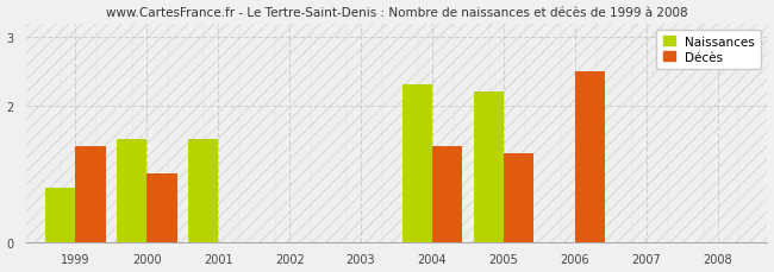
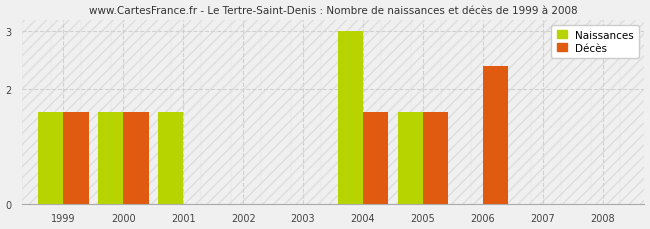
Naissances/1999: 0.8 -> 1.6
Décès/1999: 1.4 -> 1.6
Naissances/2000: 1.5 -> 1.6
Décès/2000: 1.0 -> 1.6
Naissances/2001: 1.5 -> 1.6
Naissances/2004: 2.3 -> 3.0
Décès/2004: 1.4 -> 1.6
Naissances/2005: 2.2 -> 1.6
Décès/2005: 1.3 -> 1.6
Décès/2006: 2.5 -> 2.4
